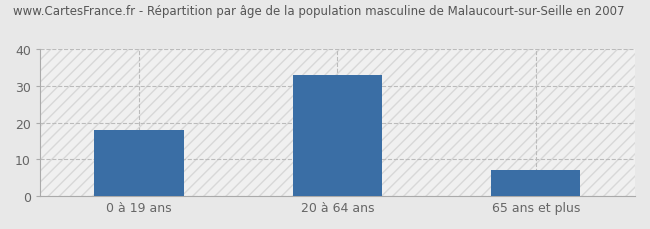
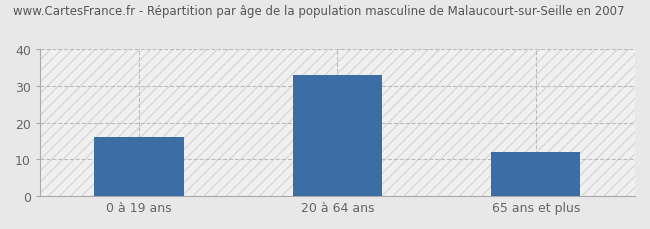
0 à 19 ans: 18 -> 16
65 ans et plus: 7 -> 12
